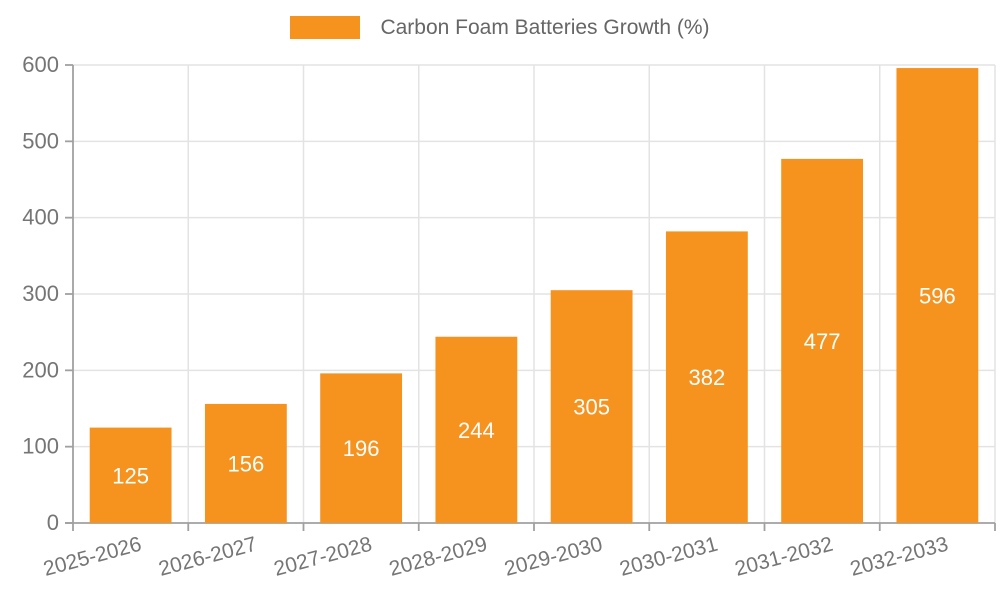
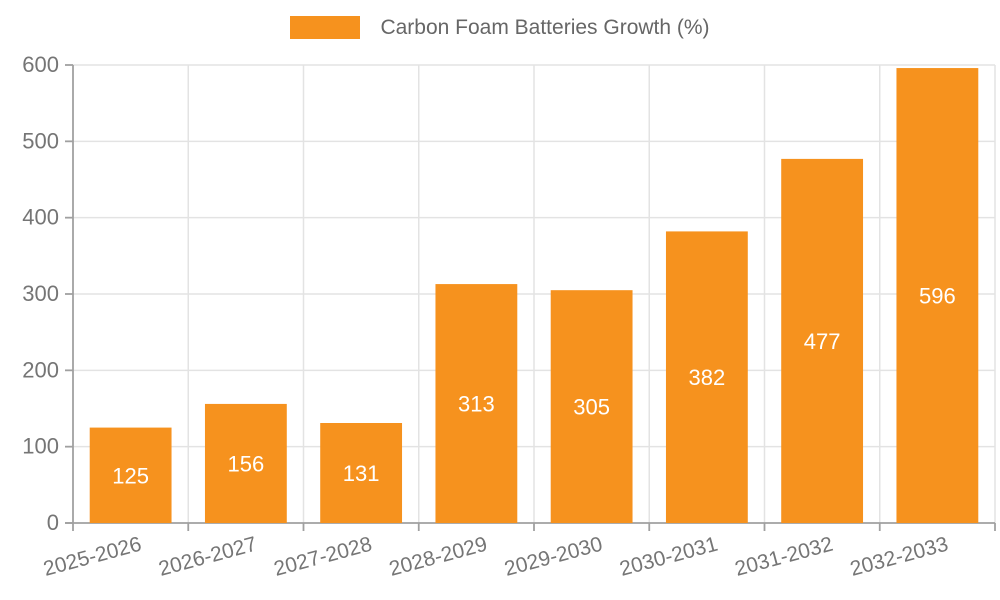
2027-2028: 196 -> 131
2028-2029: 244 -> 313
